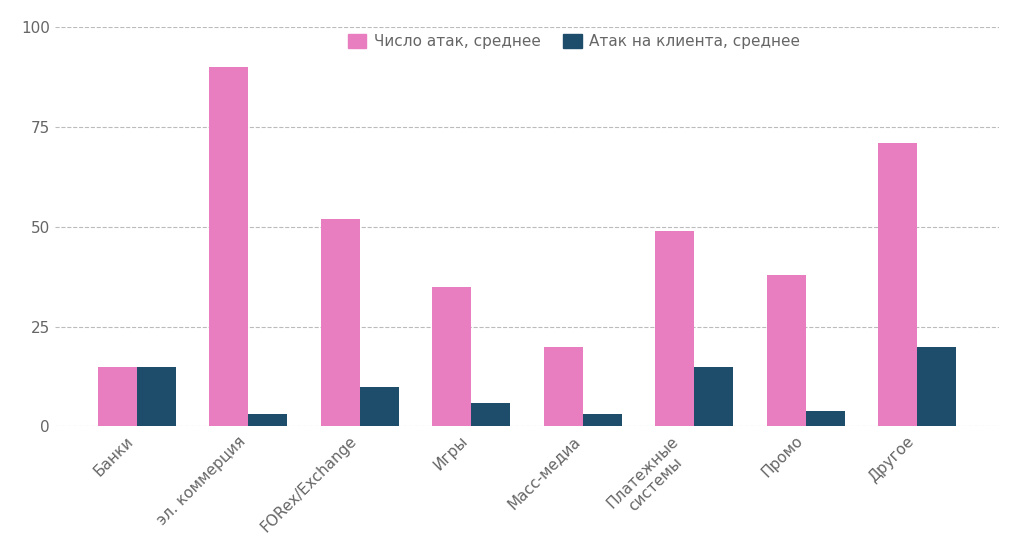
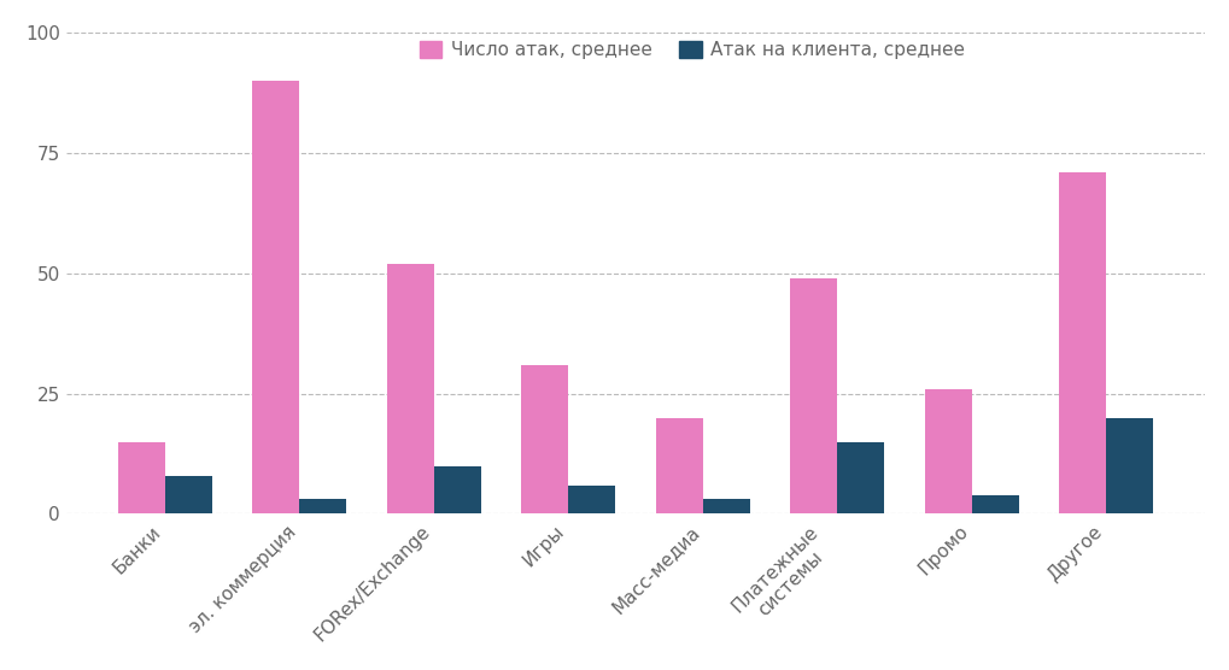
Атак на клиента, среднее/Банки: 15 -> 8
Число атак, среднее/Игры: 35 -> 31
Число атак, среднее/Промо: 38 -> 26
